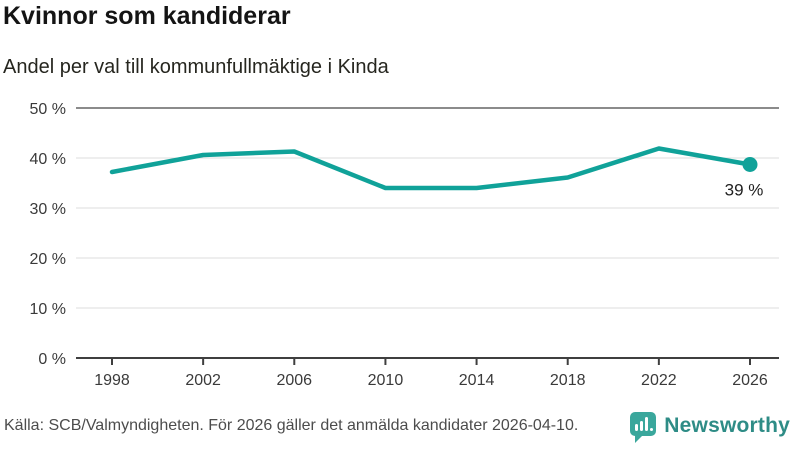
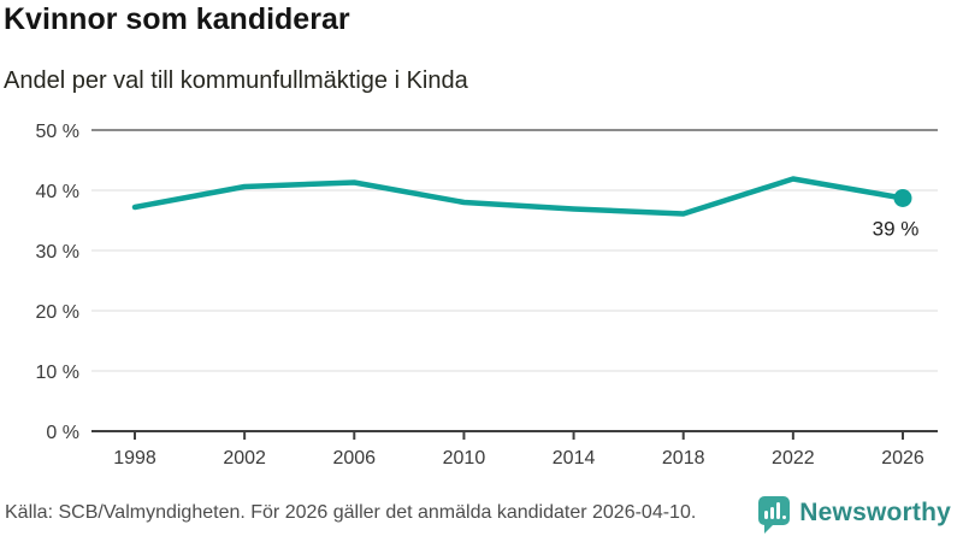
2010: 34% -> 38%
2014: 34% -> 37%
